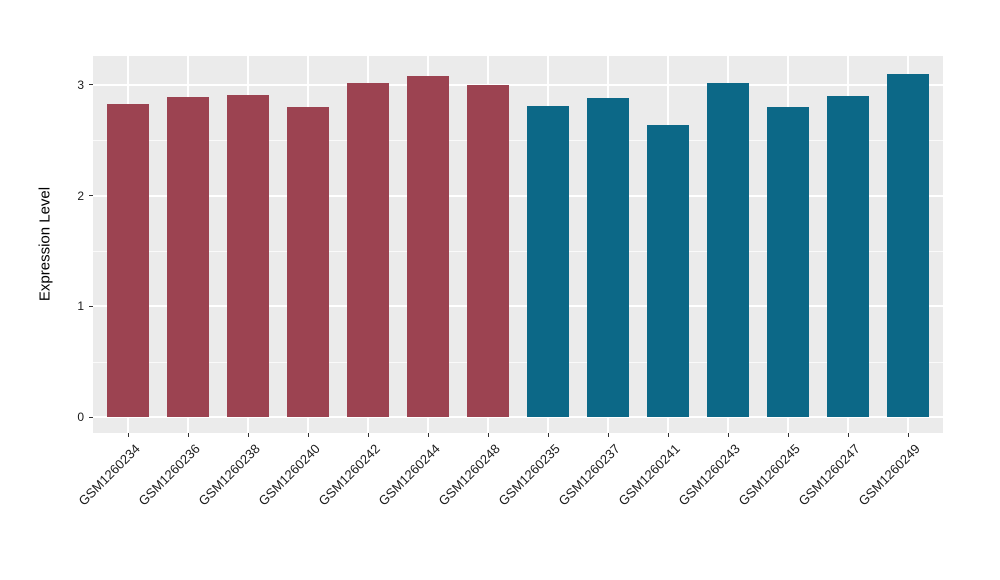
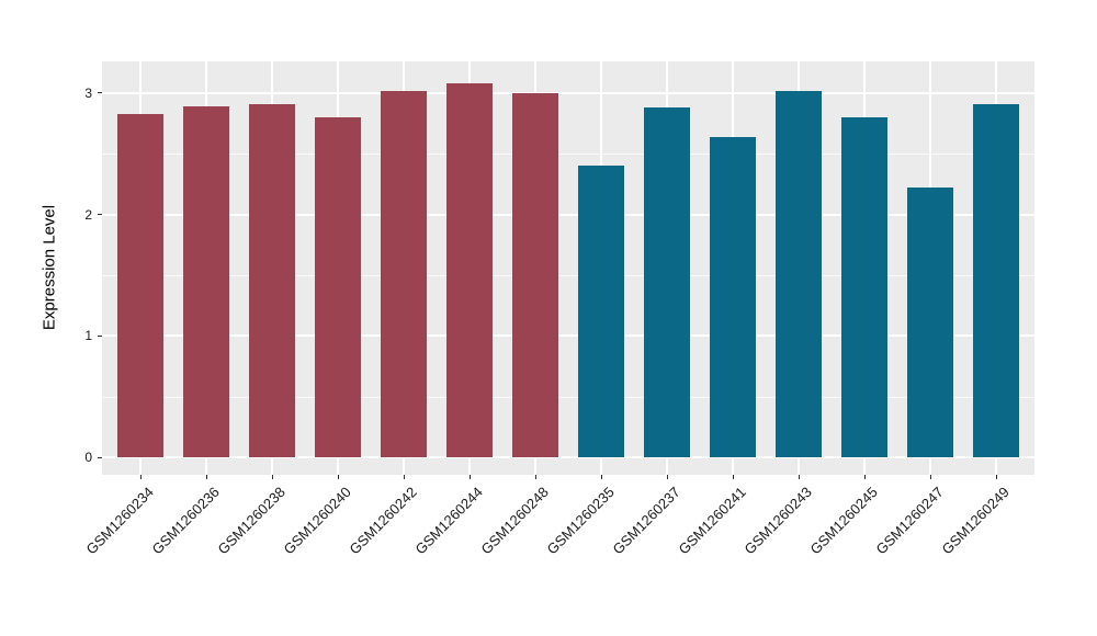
GSM1260235: 2.81 -> 2.40
GSM1260247: 2.90 -> 2.22
GSM1260249: 3.10 -> 2.91
